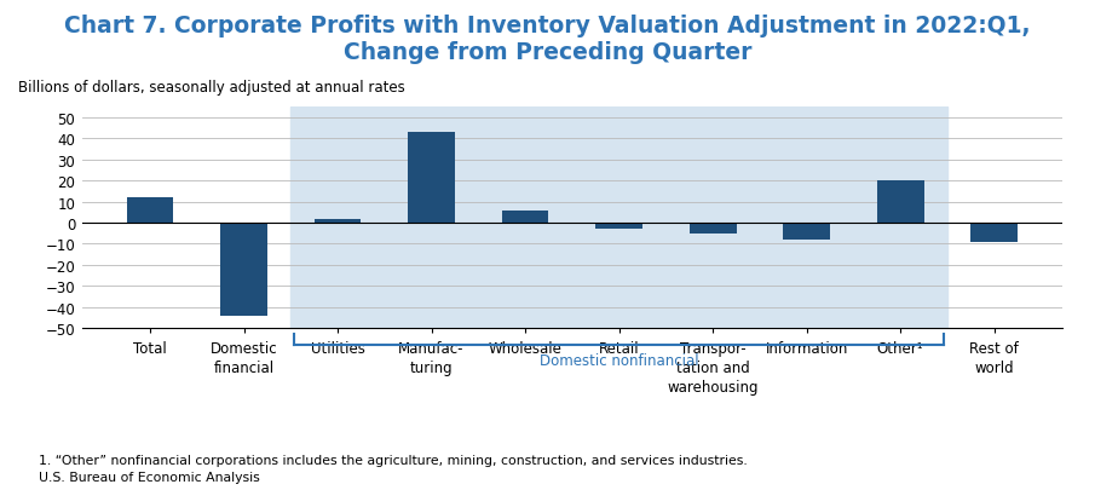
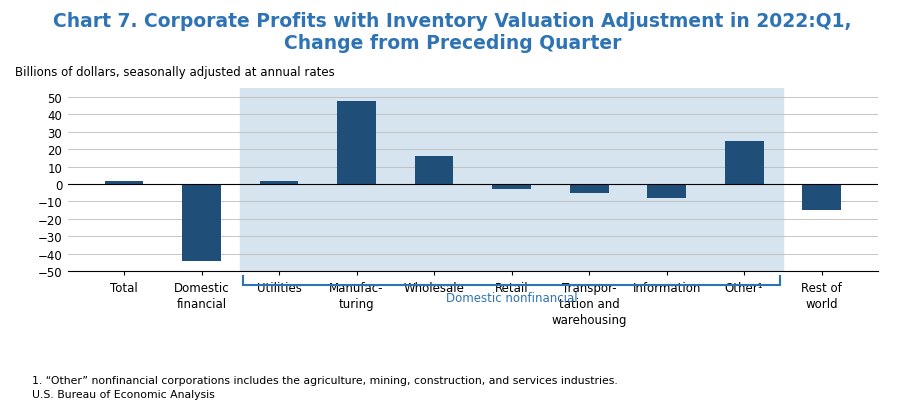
Total: 12 -> 2
Manufac- turing: 43 -> 48
Wholesale: 6 -> 16
Other¹: 20 -> 25
Rest of world: -9 -> -15
